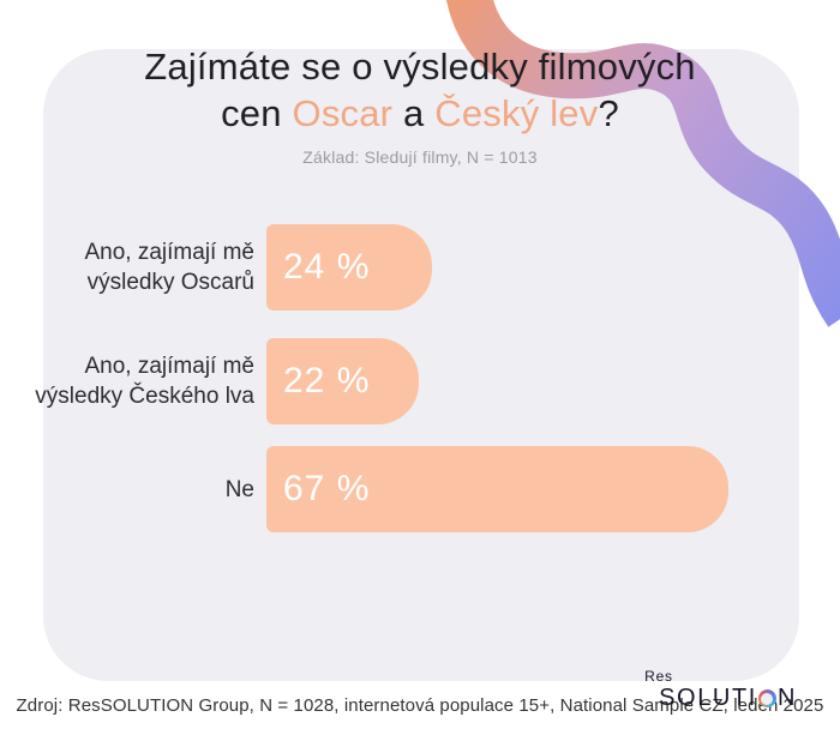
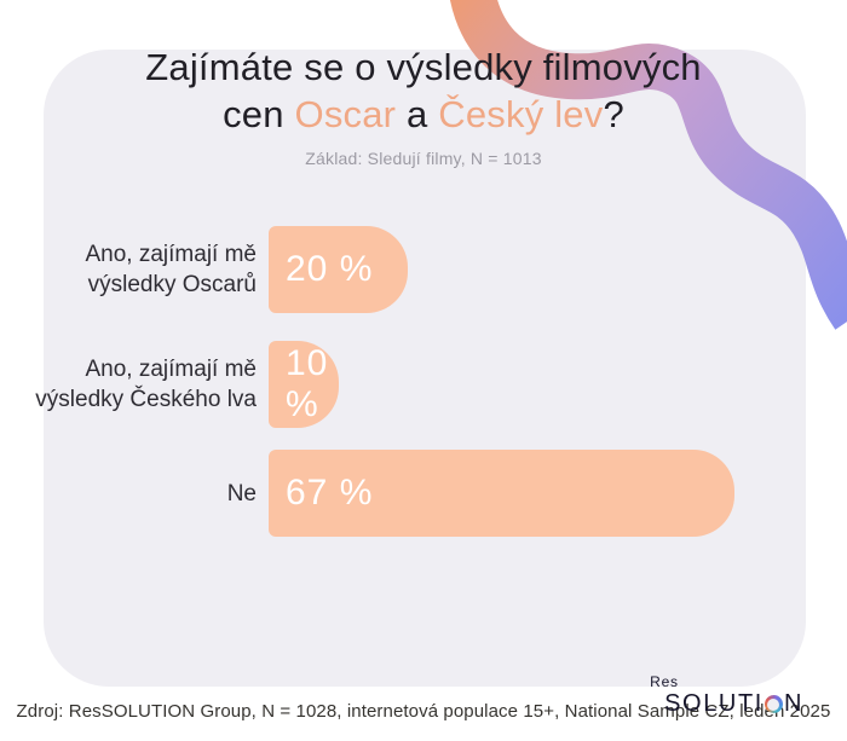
Ano, zajímají mě výsledky Oscarů: 24 -> 20
Ano, zajímají mě výsledky Českého lva: 22 -> 10
